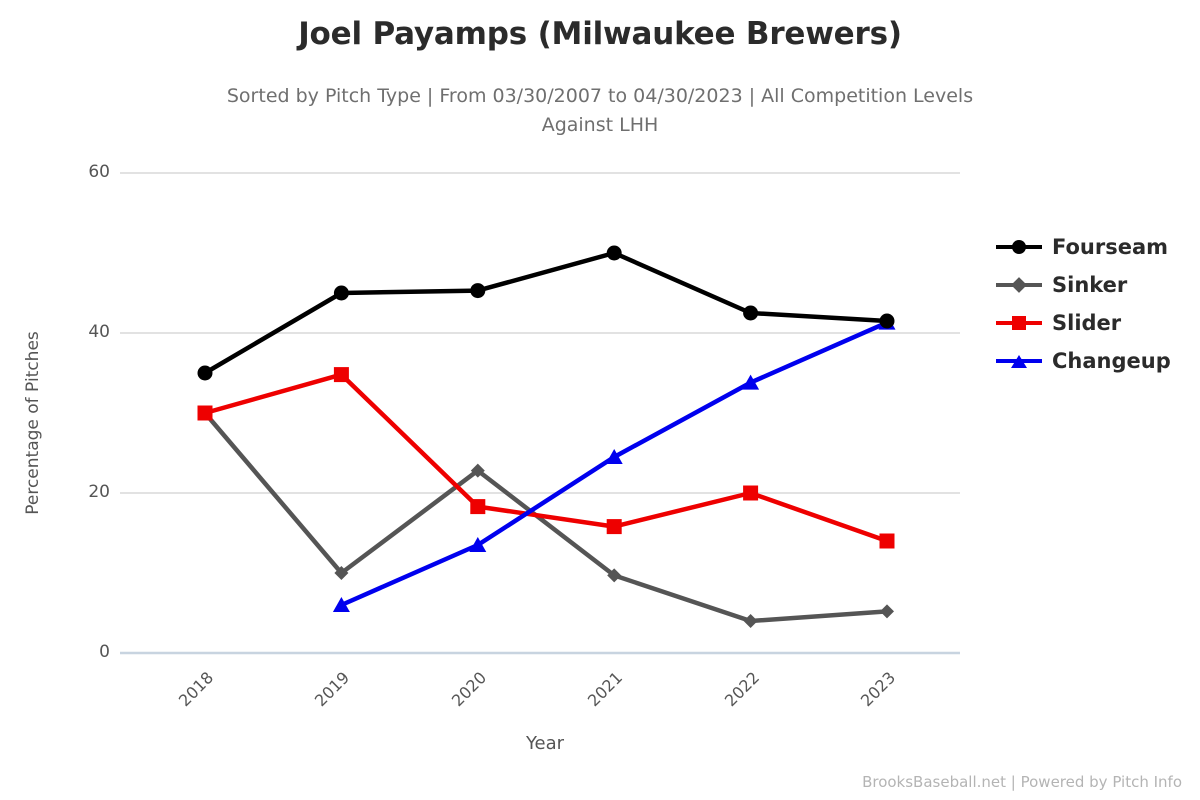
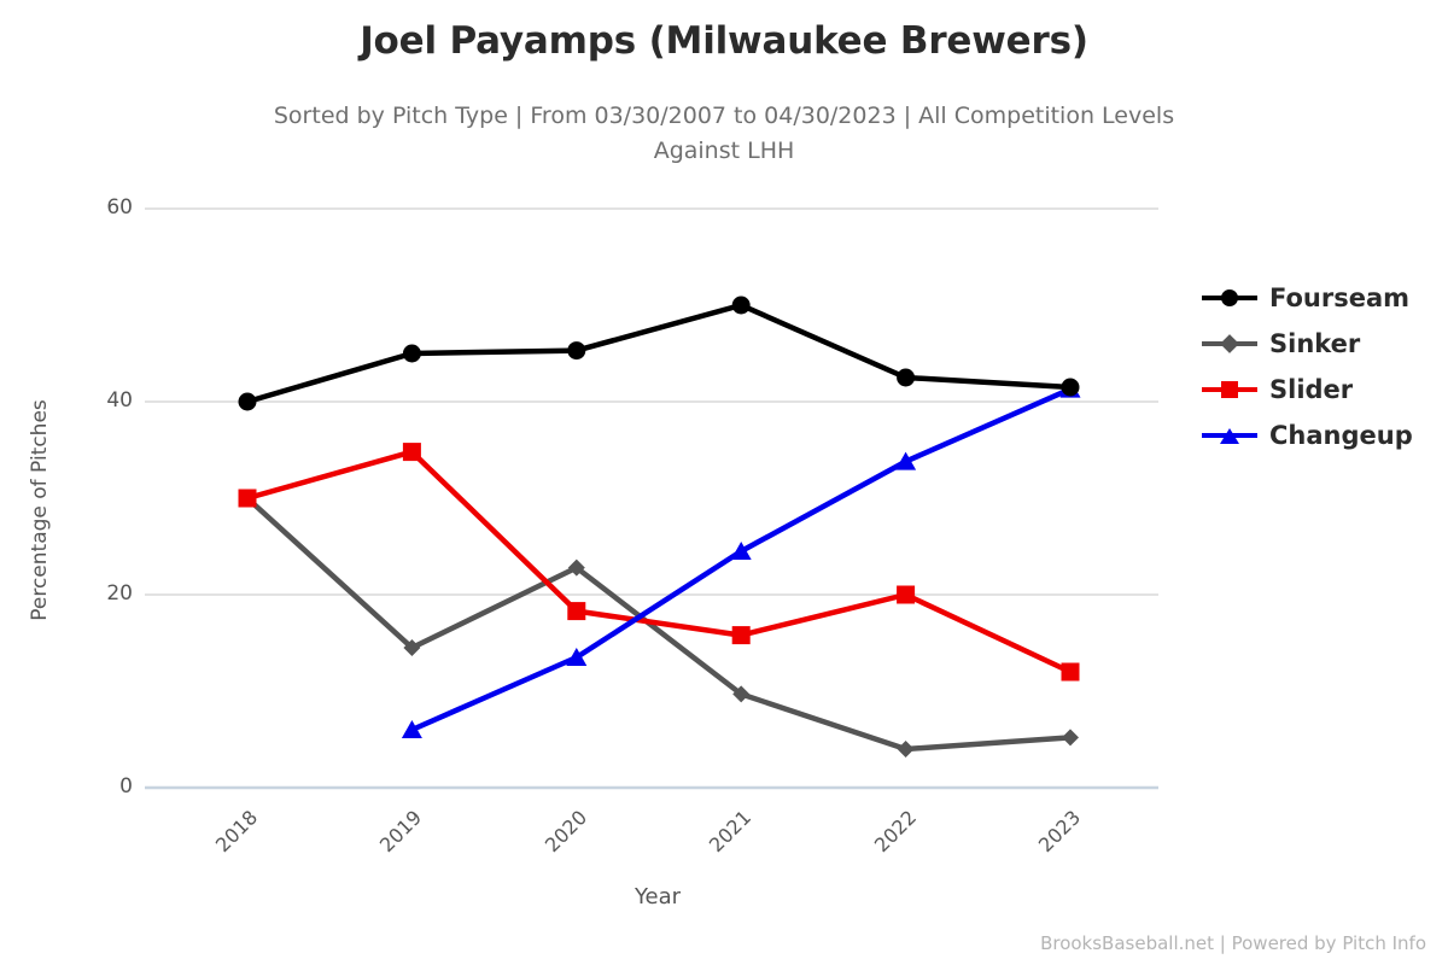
Fourseam/2018: 35 -> 40
Sinker/2019: 10 -> 14
Slider/2023: 14 -> 12
